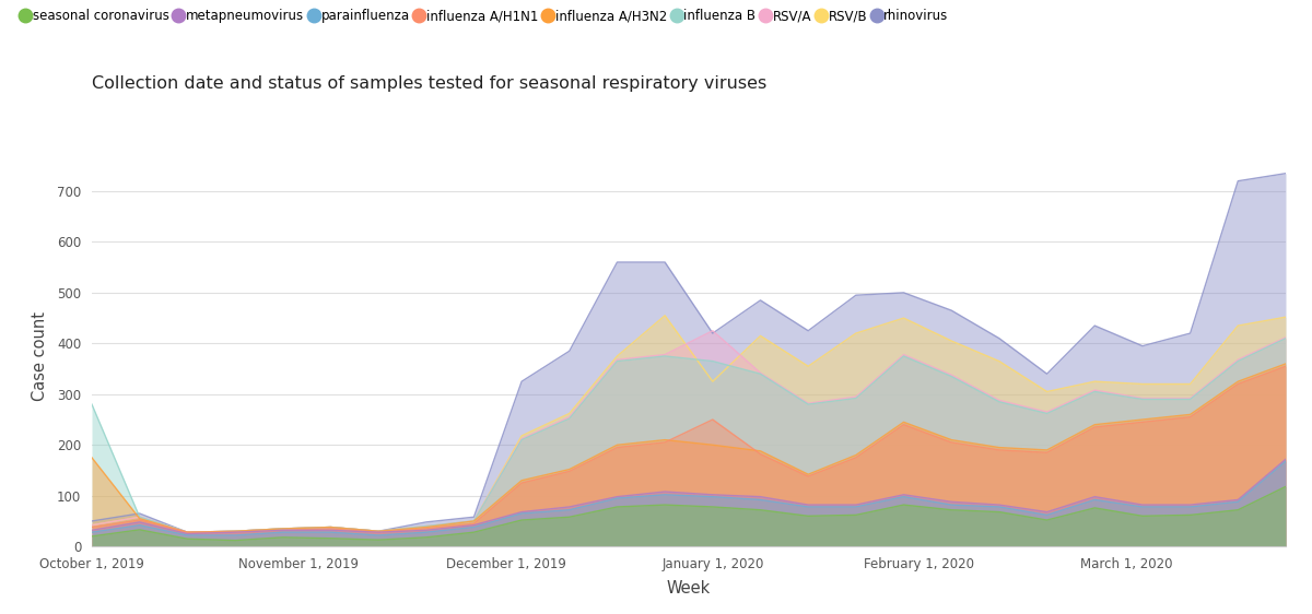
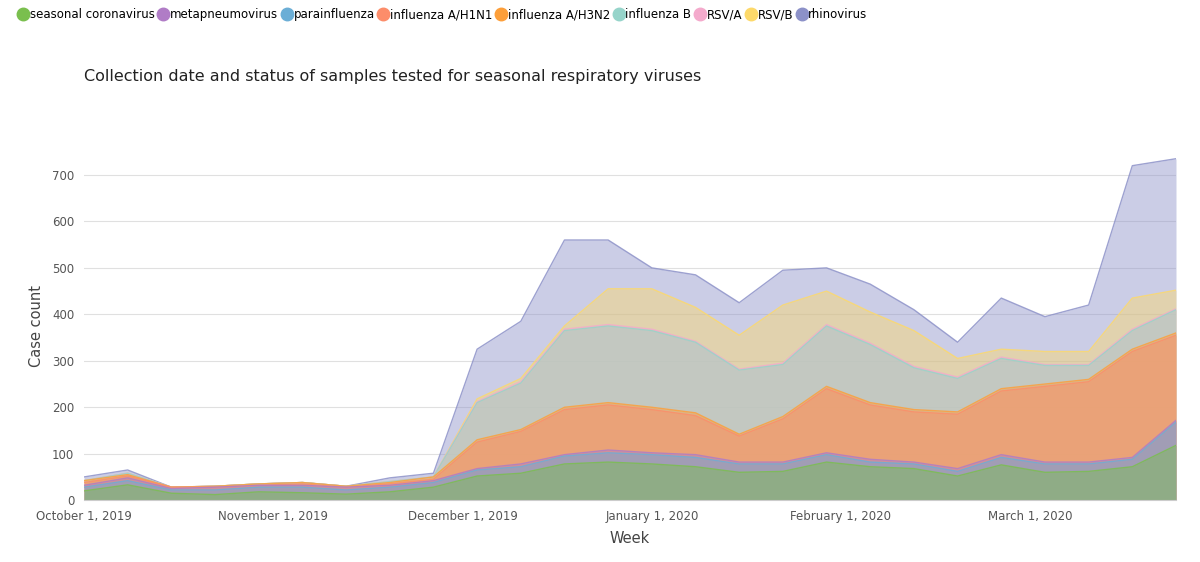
influenza A/H3N2/October 1, 2019: 175 -> 42
influenza B/October 1, 2019: 280 -> 42
influenza A/H1N1/January 1, 2020: 250 -> 195
RSV/A/January 1, 2020: 425 -> 368
RSV/B/January 1, 2020: 325 -> 455
rhinovirus/January 1, 2020: 420 -> 500
